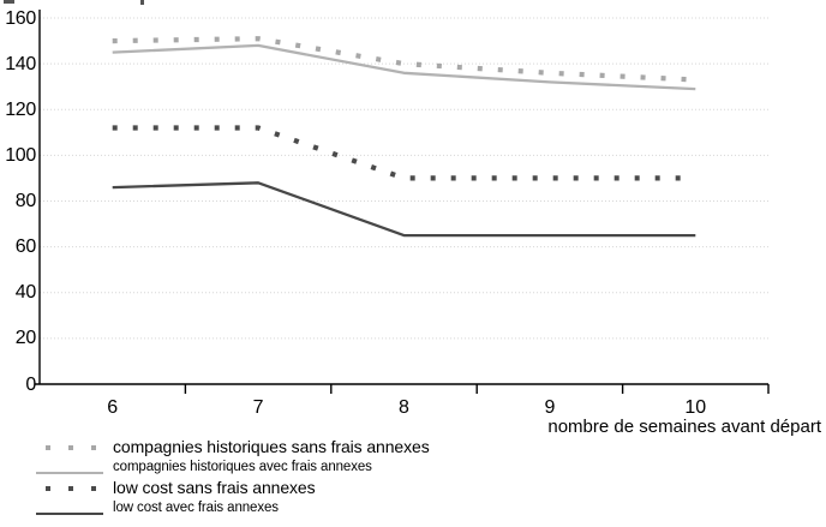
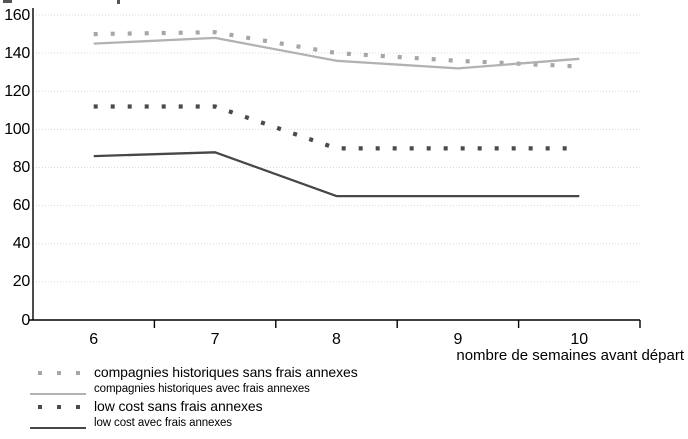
compagnies historiques avec frais annexes/10: 129 -> 137
